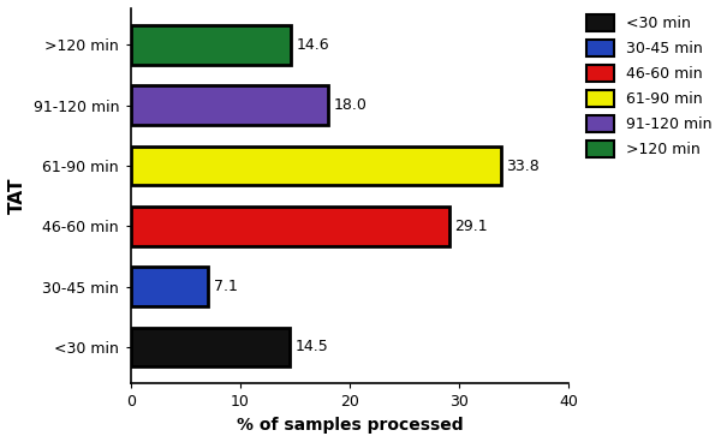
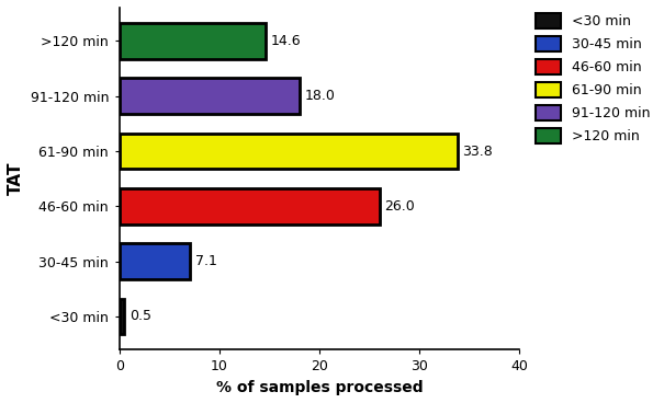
46-60 min: 29.1 -> 26.0
<30 min: 14.5 -> 0.5
